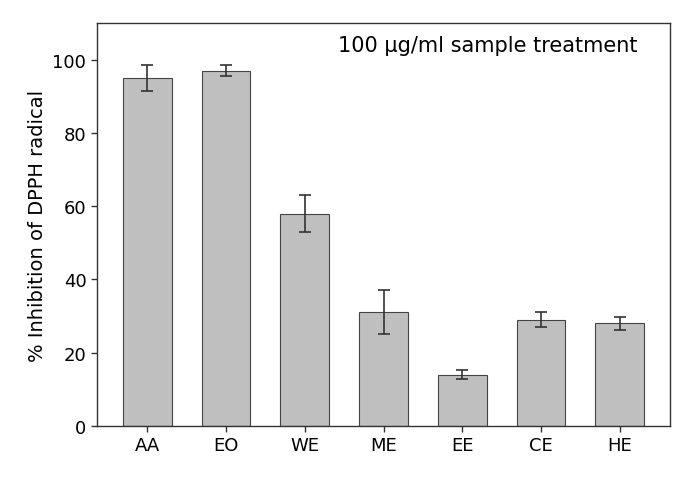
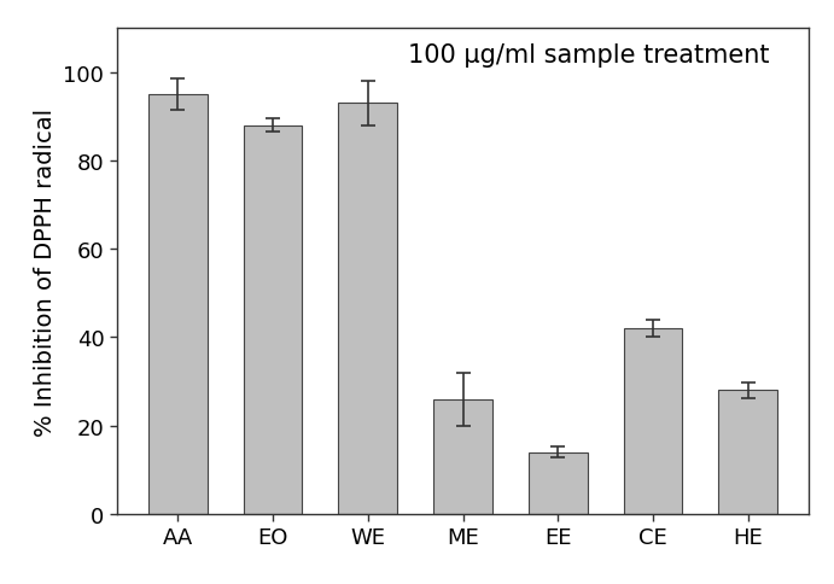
EO: 97 -> 88
WE: 58 -> 93
ME: 31 -> 26
CE: 29 -> 42
